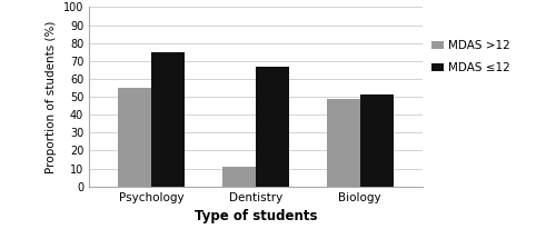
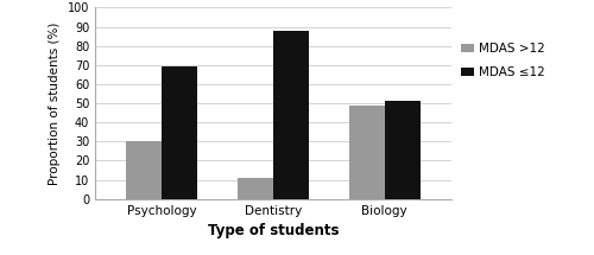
MDAS >12/Psychology: 55 -> 30
MDAS ≤12/Psychology: 75 -> 69
MDAS ≤12/Dentistry: 67 -> 88
